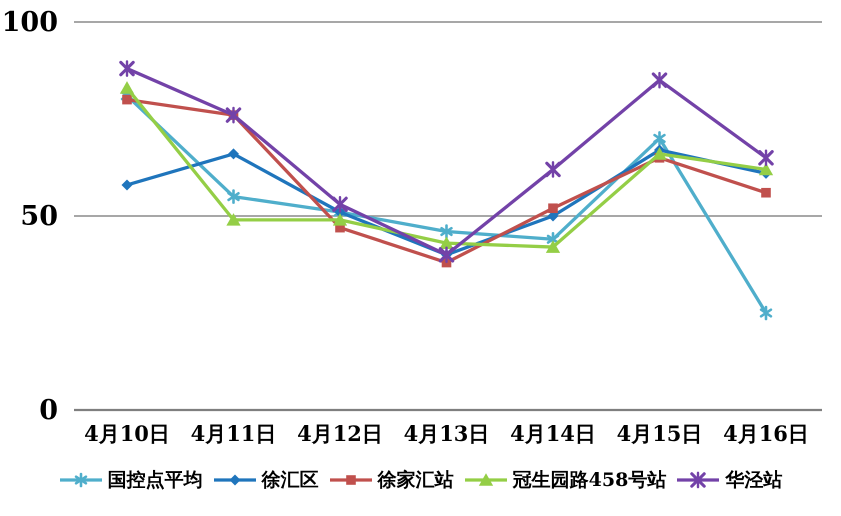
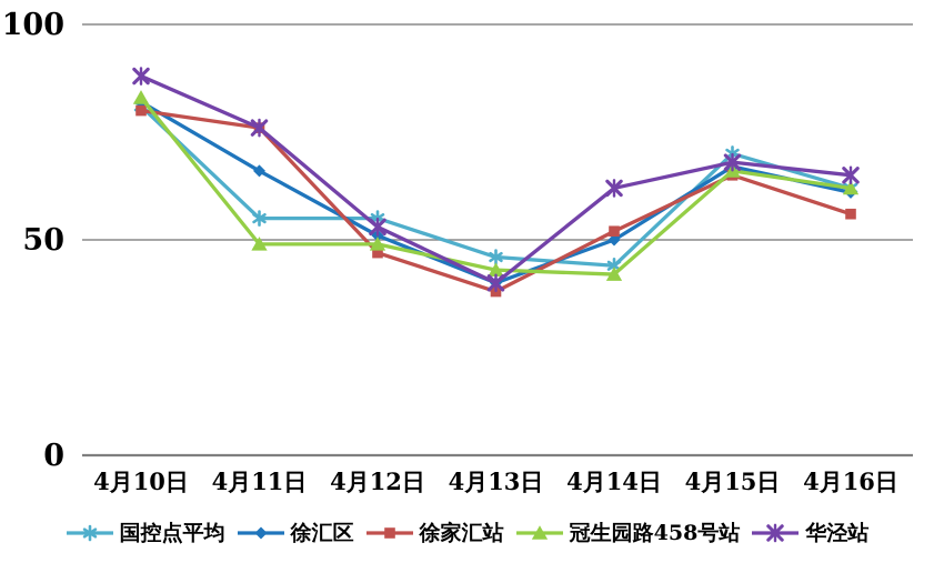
徐汇区/4月10日: 58 -> 82
国控点平均/4月12日: 51 -> 55
华泾站/4月15日: 85 -> 68
国控点平均/4月16日: 25 -> 62
